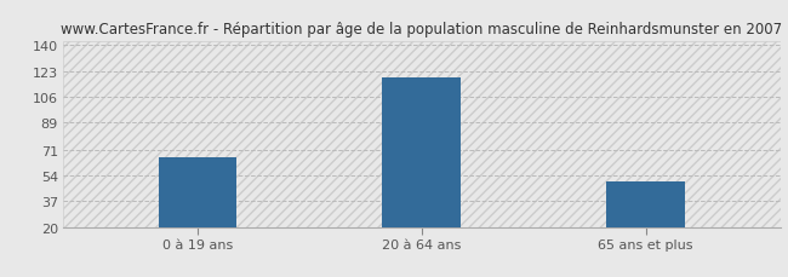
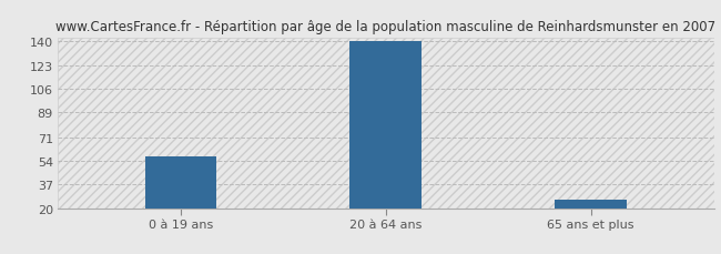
0 à 19 ans: 66 -> 57
20 à 64 ans: 119 -> 140
65 ans et plus: 50 -> 26
